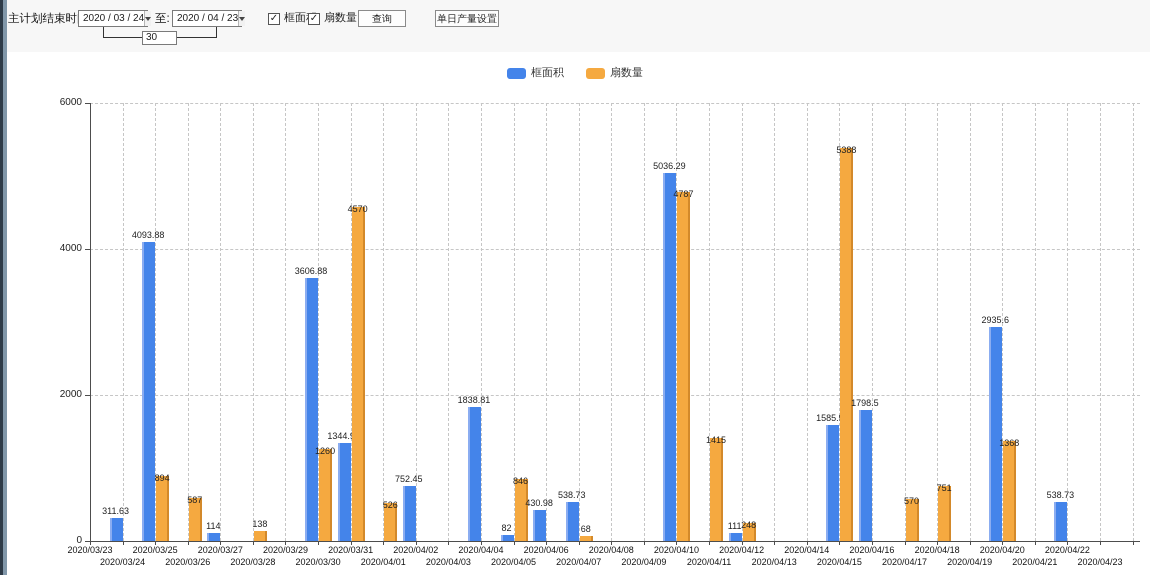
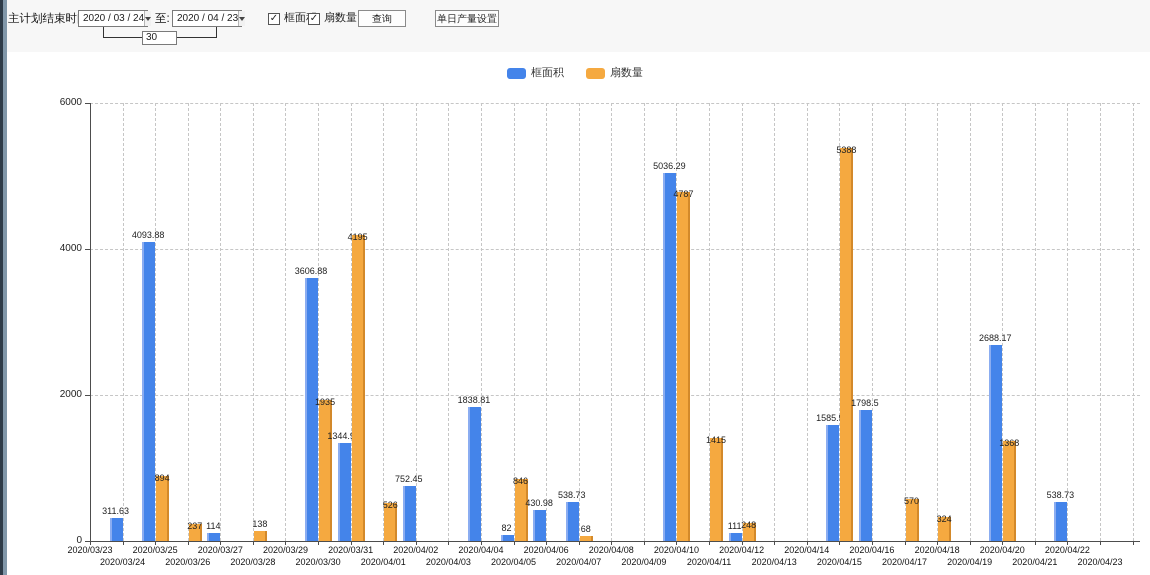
扇数量/2020/03/26: 587 -> 237
扇数量/2020/03/30: 1260 -> 1935
扇数量/2020/03/31: 4570 -> 4195
扇数量/2020/04/18: 751 -> 324
框面积/2020/04/20: 2935.6 -> 2688.17
